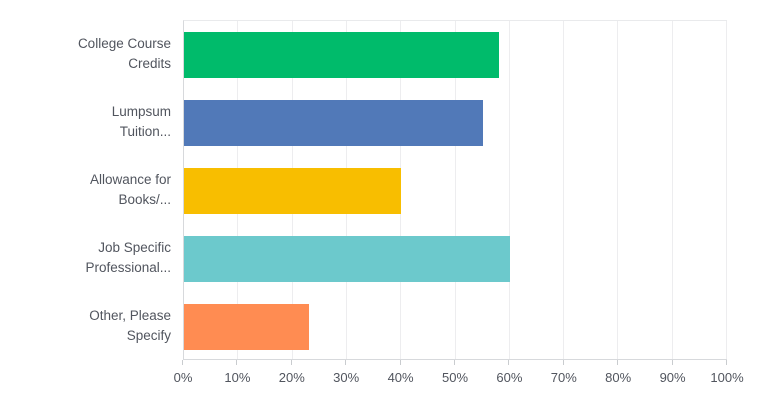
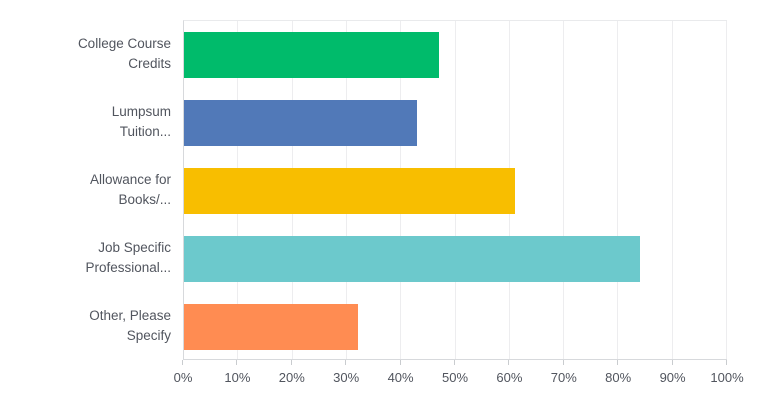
College Course Credits: 58% -> 47%
Lumpsum Tuition...: 55% -> 43%
Allowance for Books/...: 40% -> 61%
Job Specific Professional...: 60% -> 84%
Other, Please Specify: 23% -> 32%
